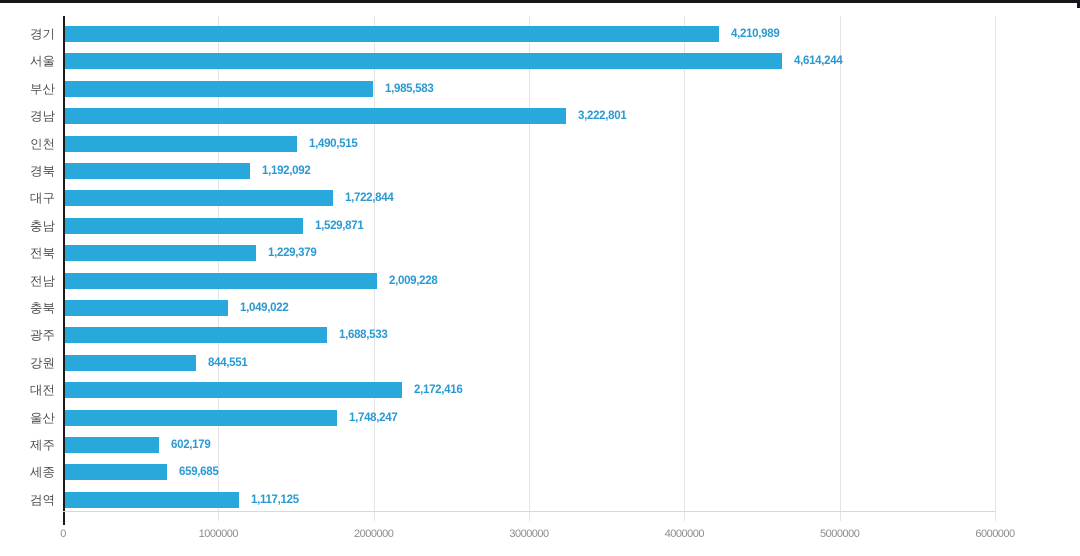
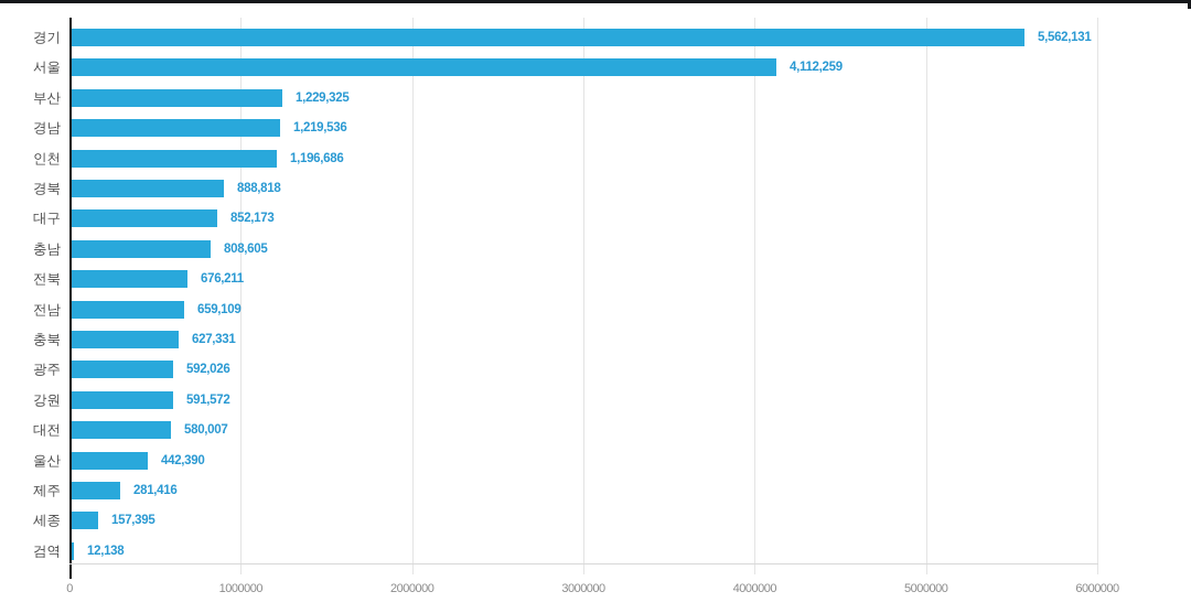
경기: 4,210,989 -> 5,562,131
서울: 4,614,244 -> 4,112,259
부산: 1,985,583 -> 1,229,325
경남: 3,222,801 -> 1,219,536
인천: 1,490,515 -> 1,196,686
경북: 1,192,092 -> 888,818
대구: 1,722,844 -> 852,173
충남: 1,529,871 -> 808,605
전북: 1,229,379 -> 676,211
전남: 2,009,228 -> 659,109
충북: 1,049,022 -> 627,331
광주: 1,688,533 -> 592,026
강원: 844,551 -> 591,572
대전: 2,172,416 -> 580,007
울산: 1,748,247 -> 442,390
제주: 602,179 -> 281,416
세종: 659,685 -> 157,395
검역: 1,117,125 -> 12,138
